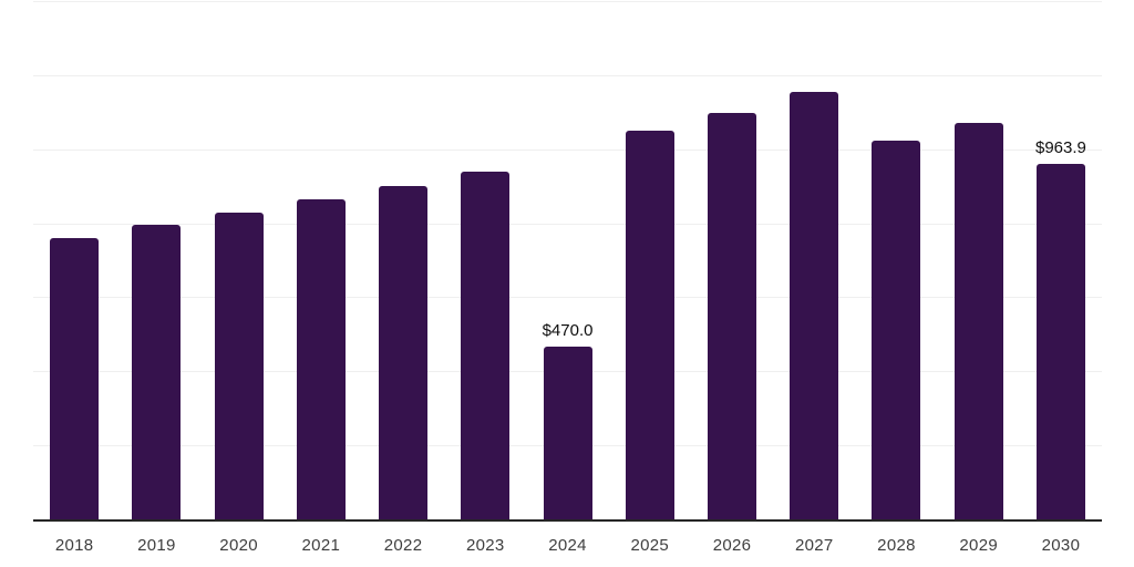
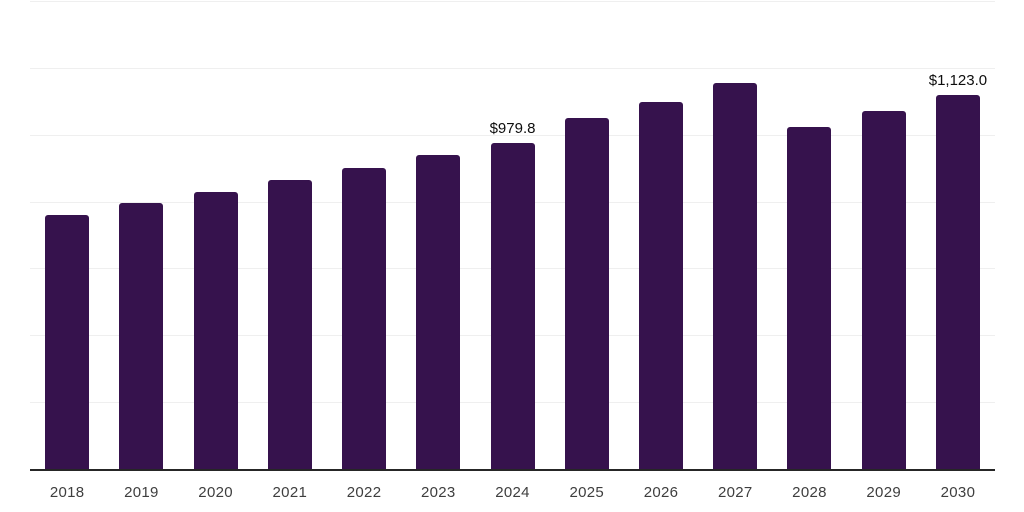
2024: $470.0 -> $979.8
2030: $963.9 -> $1,123.0
